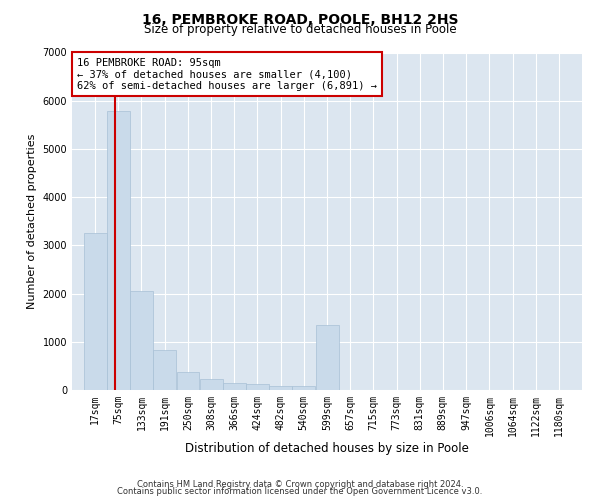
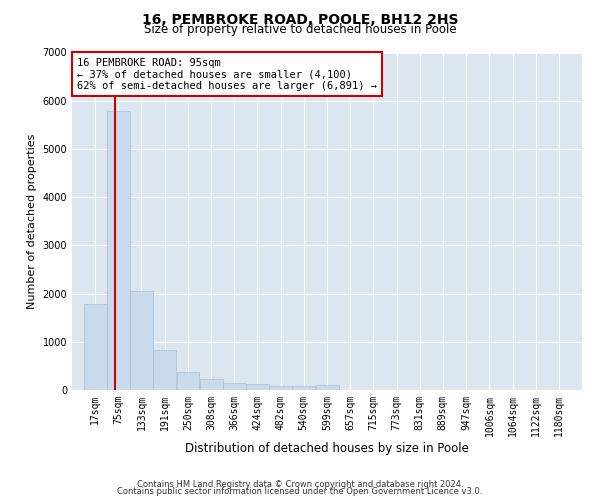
17sqm: 3250 -> 1780
599sqm: 1350 -> 100
